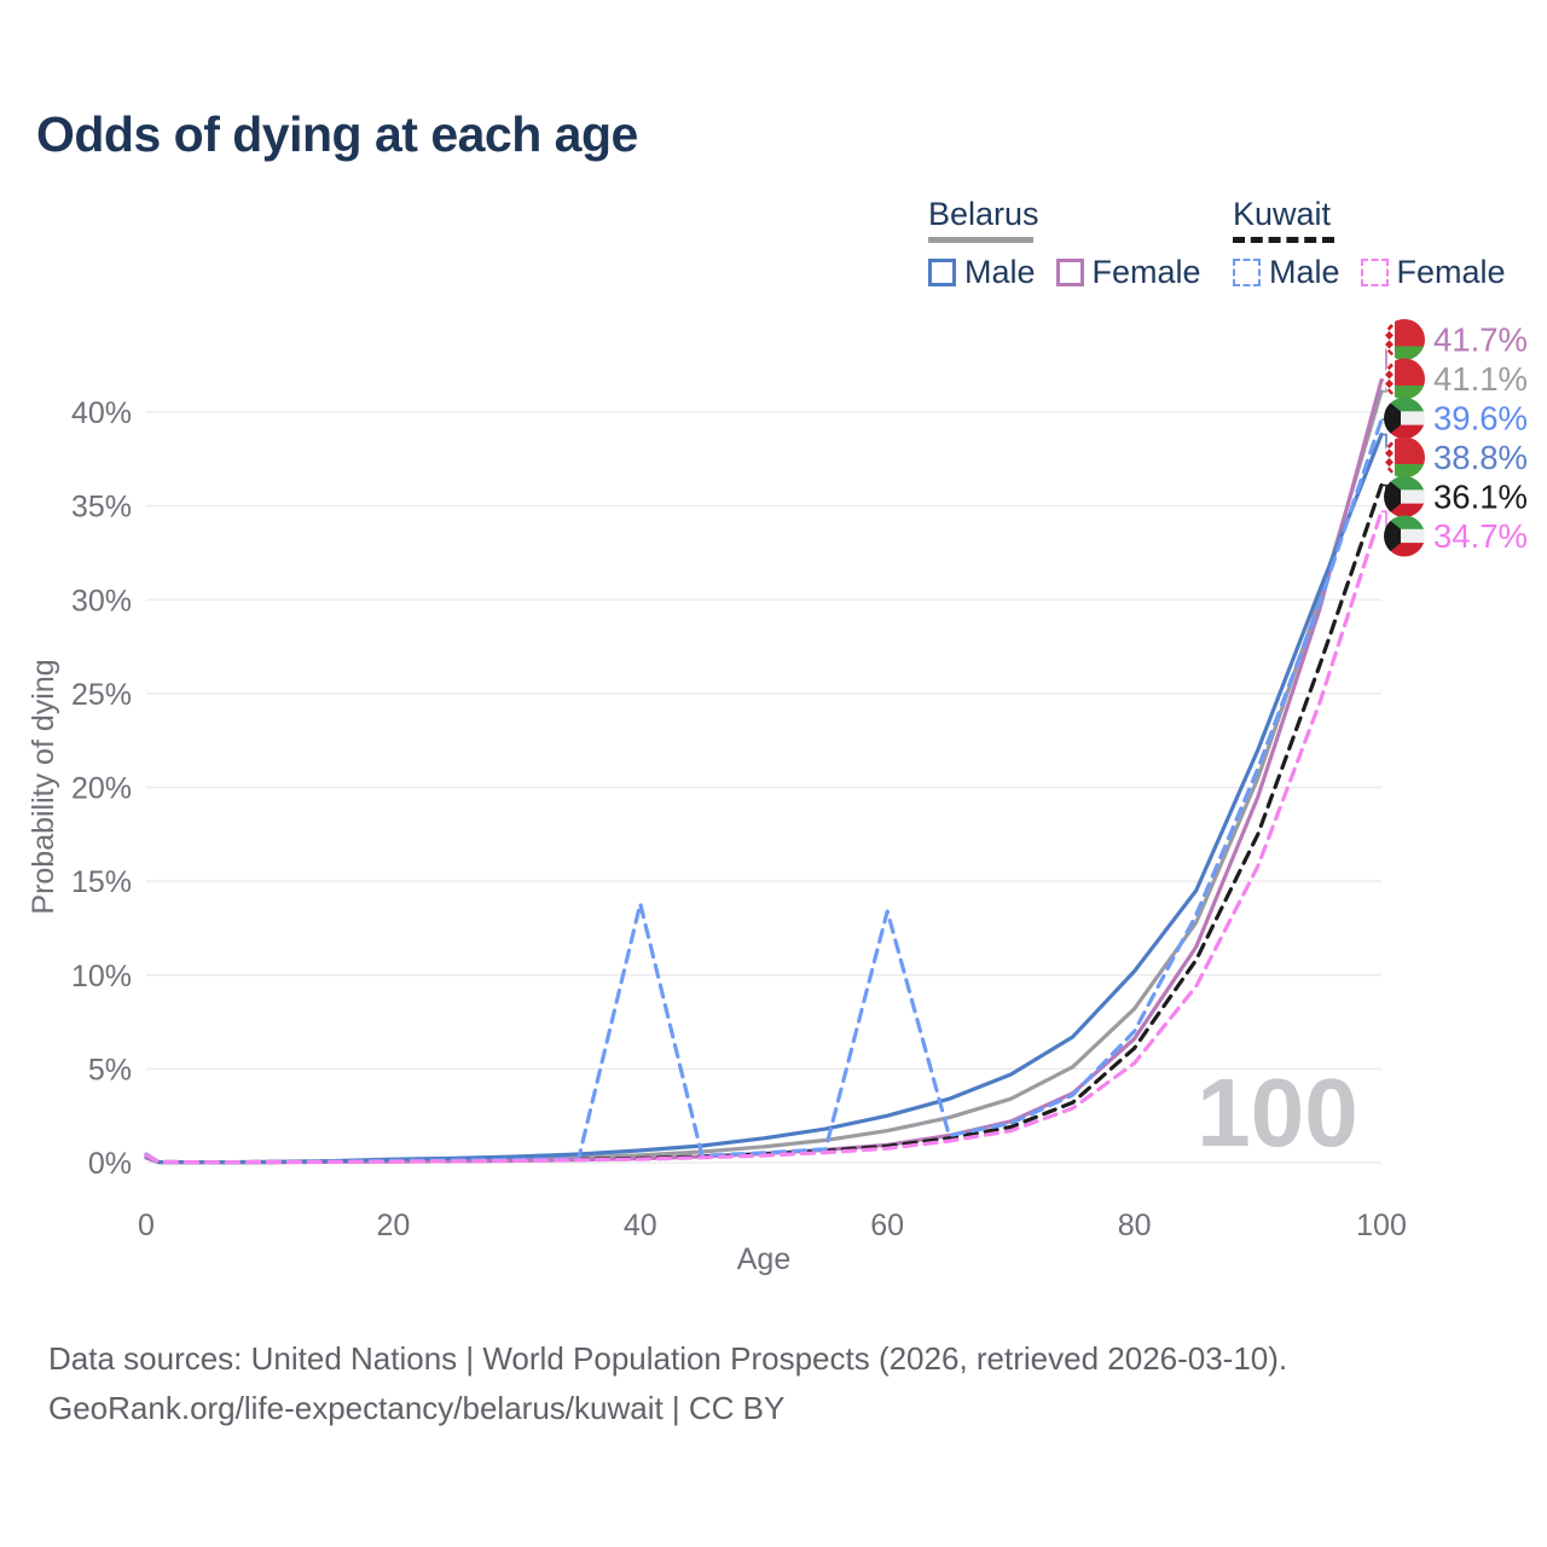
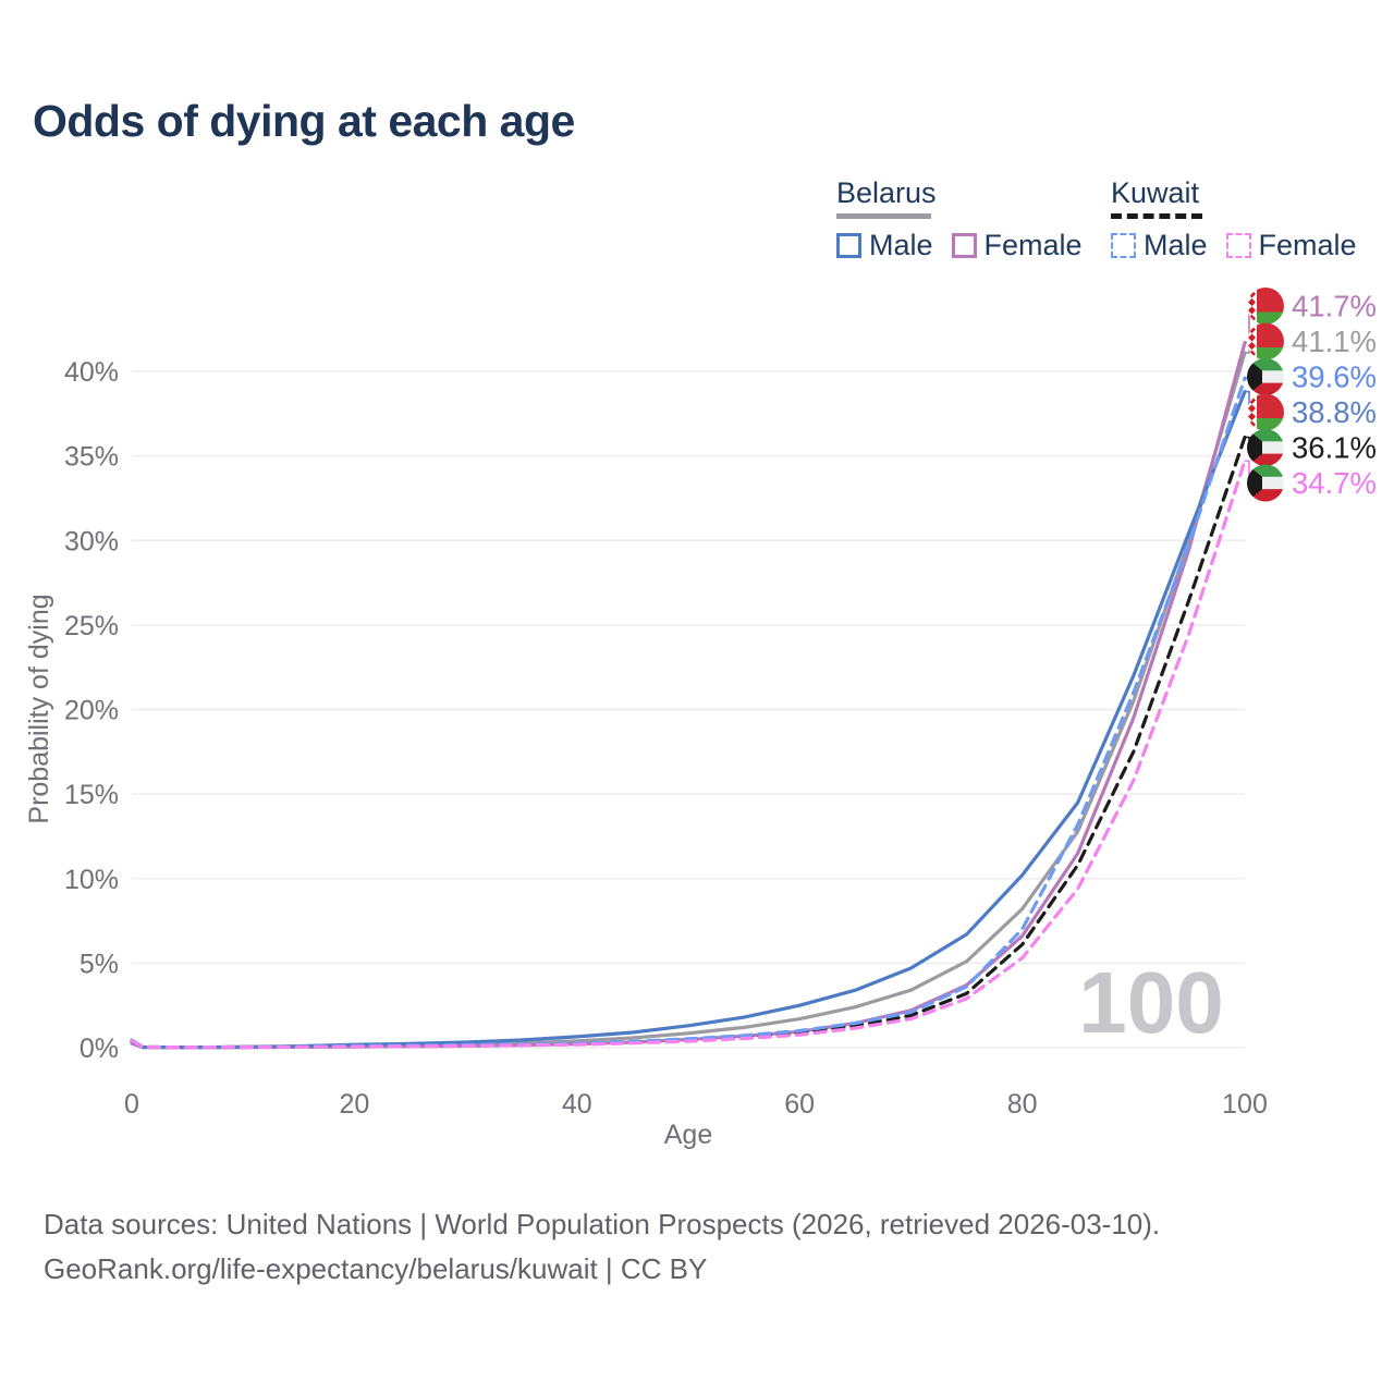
Kuwait Male/40: 13.8% -> 0.3%
Kuwait Male/60: 13.4% -> 1.0%
